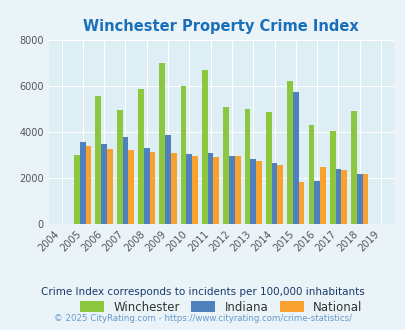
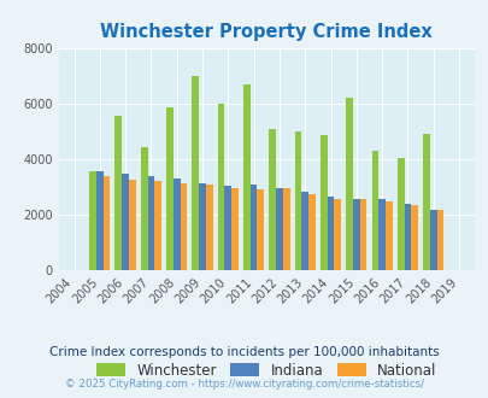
Winchester/2005: 3000 -> 3550
Winchester/2007: 4950 -> 4450
Indiana/2007: 3800 -> 3380
Indiana/2009: 3850 -> 3150
Indiana/2015: 5750 -> 2580
National/2015: 1850 -> 2580
Indiana/2016: 1900 -> 2580
